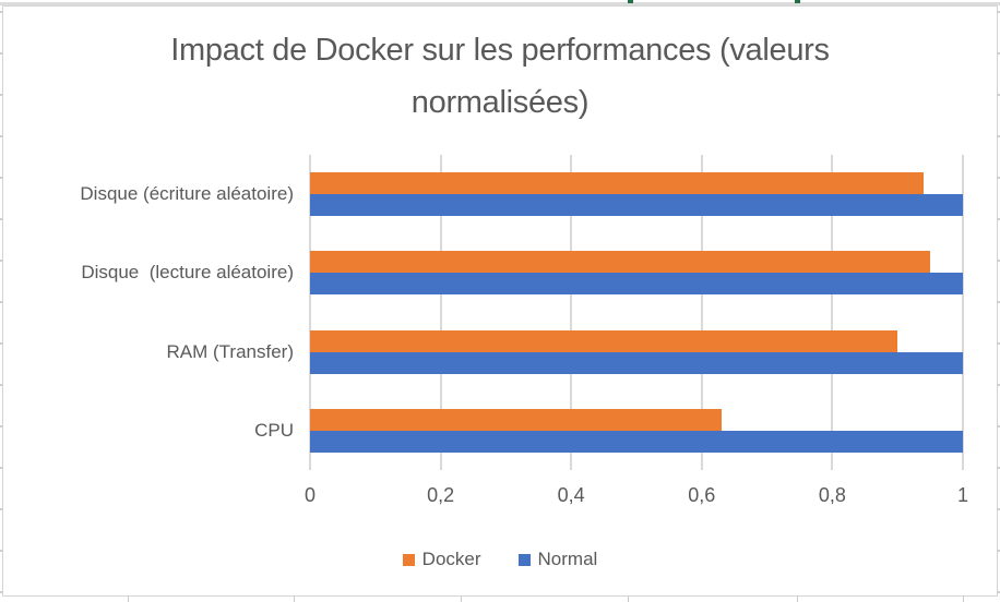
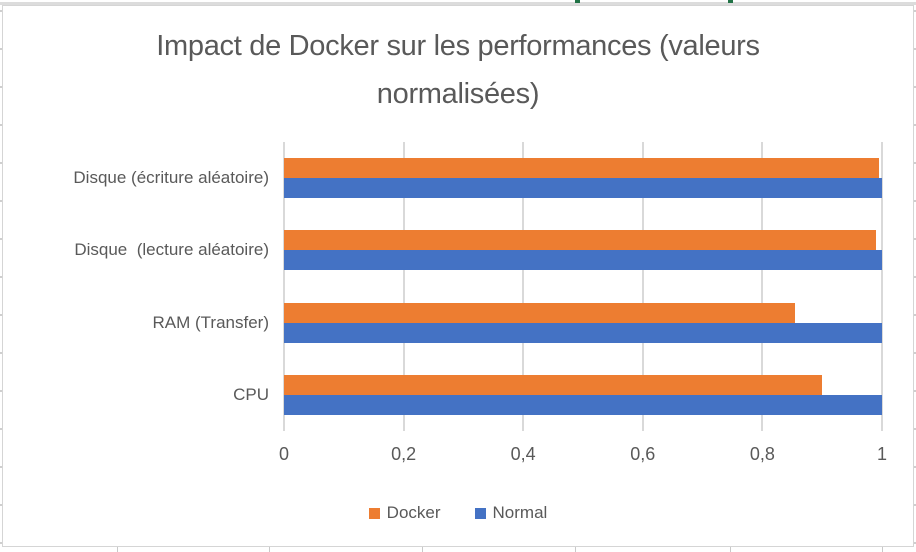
Docker/Disque (écriture aléatoire): 0,94 -> 0,99
Docker/Disque (lecture aléatoire): 0,95 -> 0,99
Docker/RAM (Transfer): 0,90 -> 0,85
Docker/CPU: 0,63 -> 0,90
